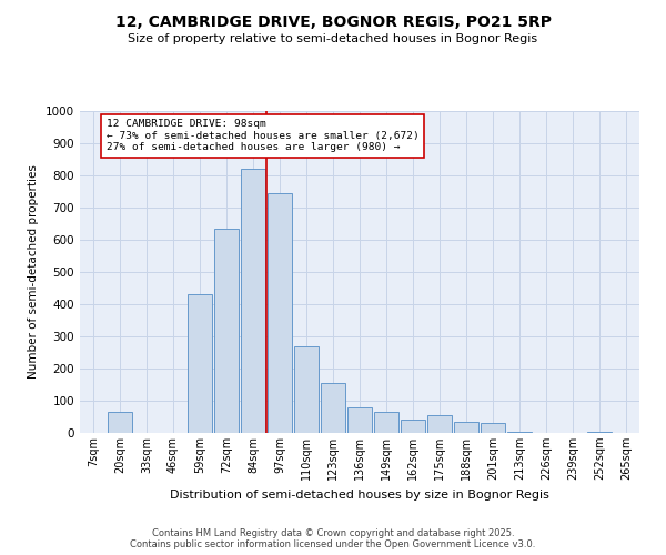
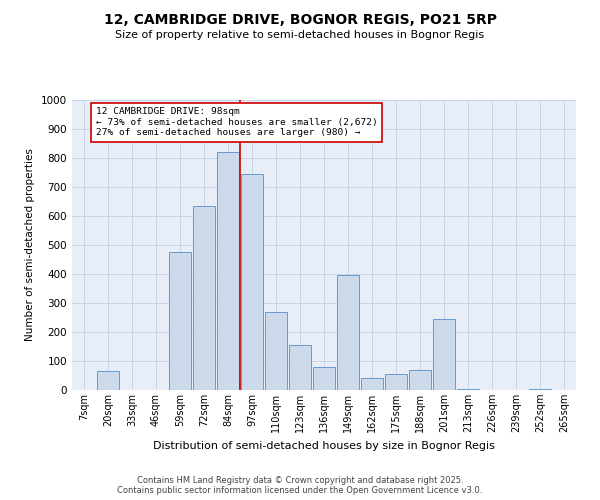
59sqm: 430 -> 475
149sqm: 65 -> 395
188sqm: 35 -> 70
201sqm: 30 -> 245
